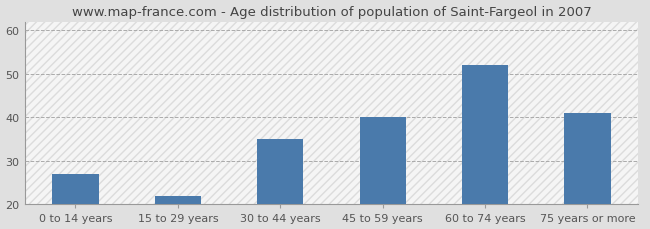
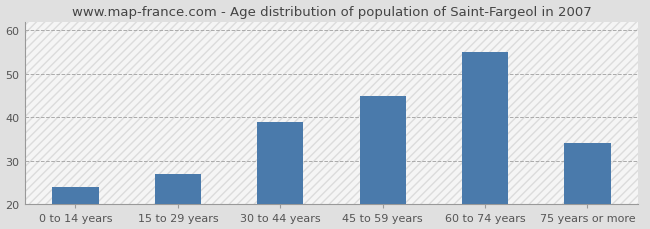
0 to 14 years: 27 -> 24
15 to 29 years: 22 -> 27
30 to 44 years: 35 -> 39
45 to 59 years: 40 -> 45
60 to 74 years: 52 -> 55
75 years or more: 41 -> 34
